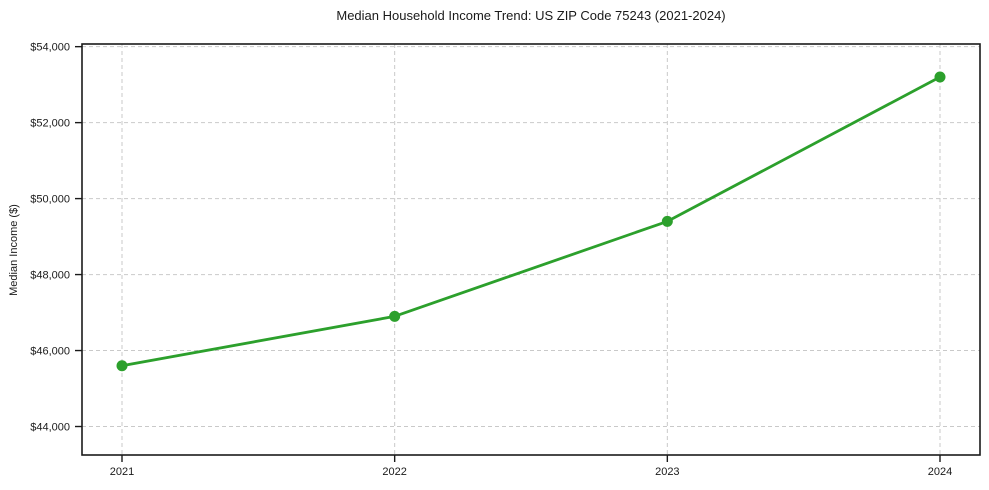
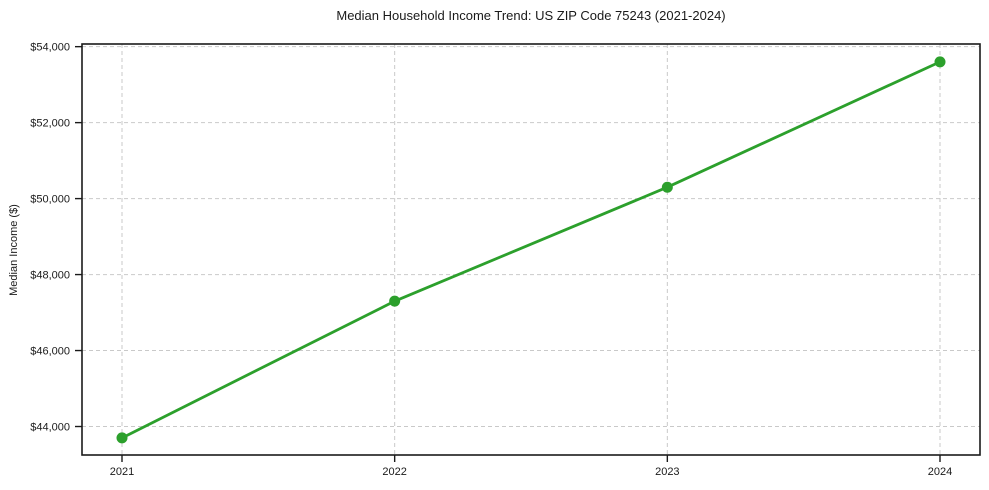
2021: $45600 -> $43700
2022: $46900 -> $47300
2023: $49400 -> $50300
2024: $53200 -> $53600
